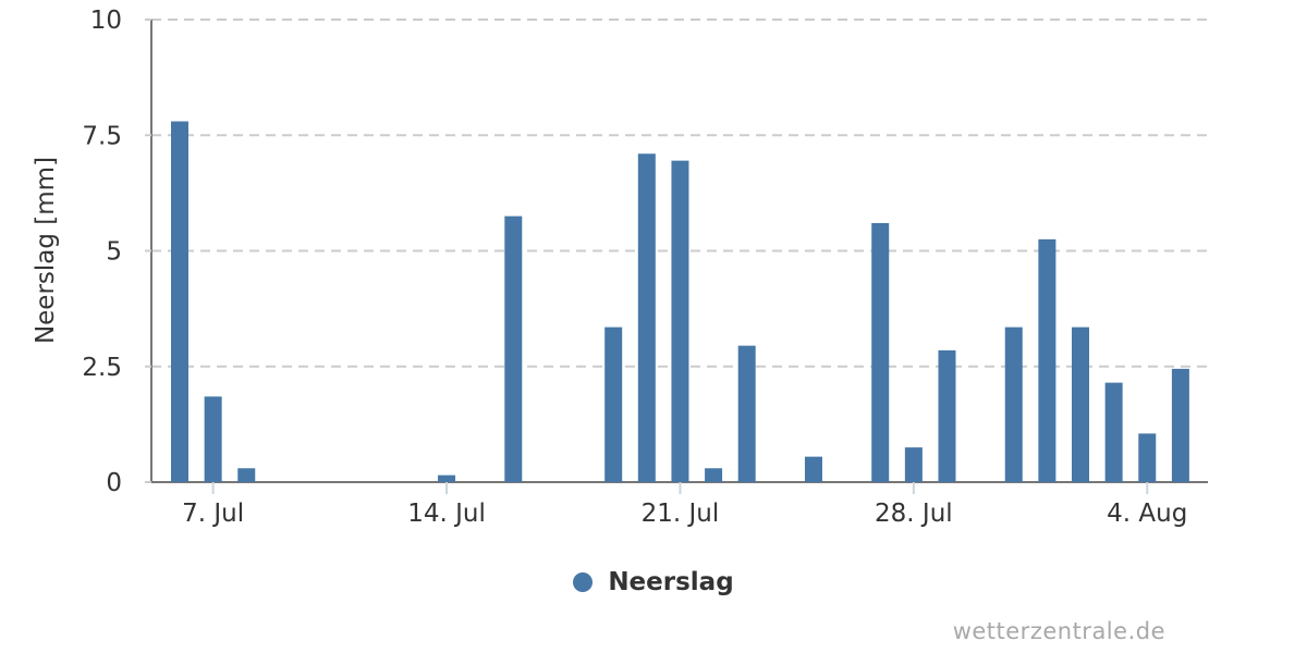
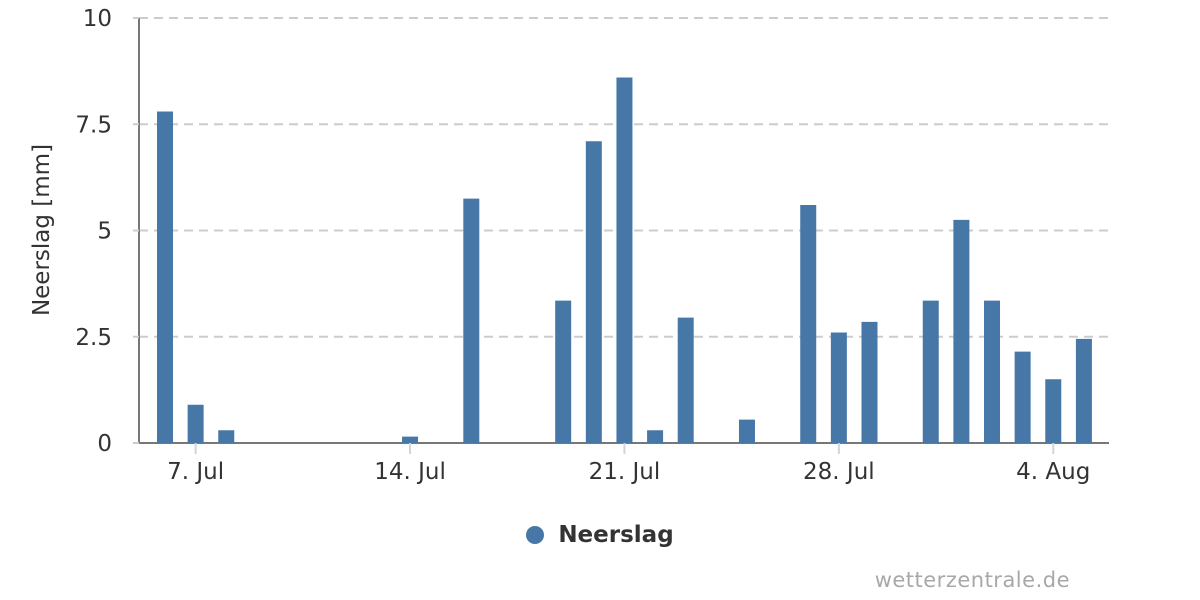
7. Jul: 1.9 -> 0.9
21. Jul: 7.0 -> 8.6
28. Jul: 0.8 -> 2.6
4. Aug: 1.1 -> 1.5
